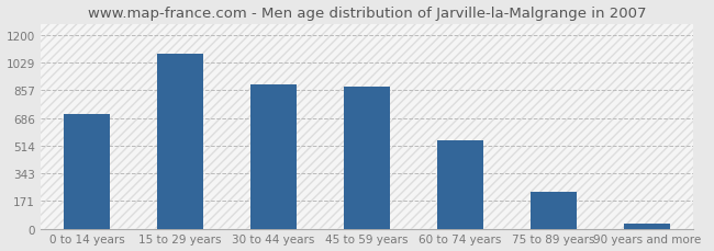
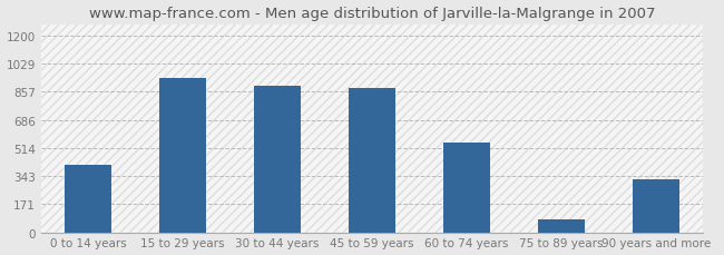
0 to 14 years: 710 -> 410
15 to 29 years: 1080 -> 940
75 to 89 years: 220 -> 80
90 years and more: 30 -> 320
